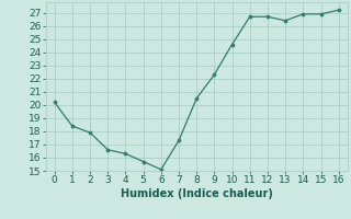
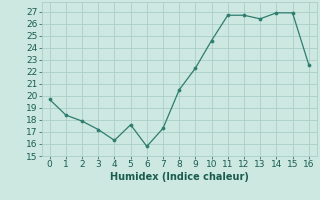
0: 20.2 -> 19.7
3: 16.6 -> 17.2
5: 15.7 -> 17.6
6: 15.1 -> 15.8
16: 27.2 -> 22.6
